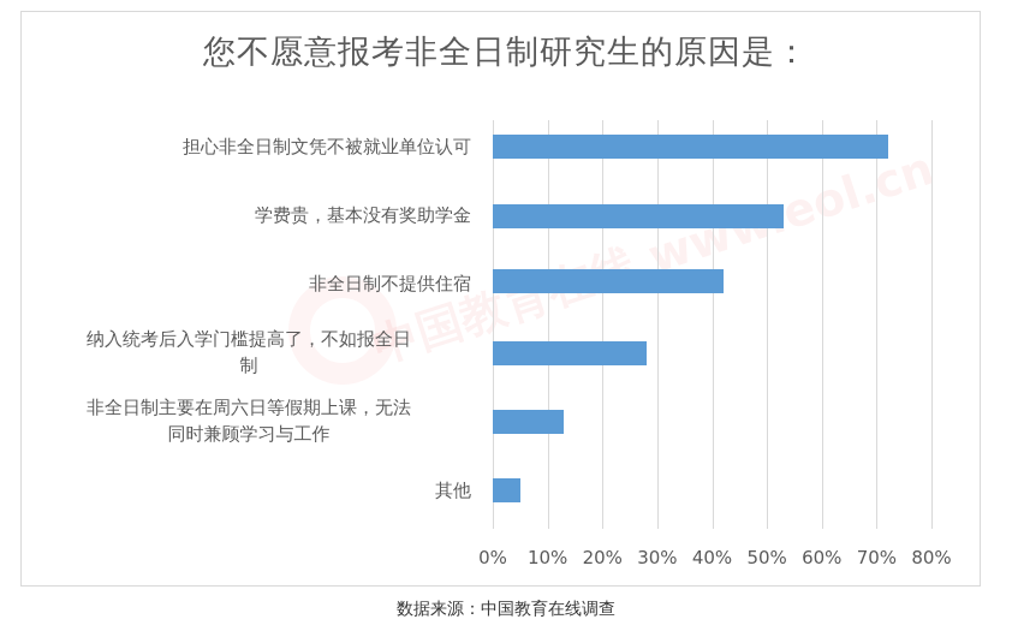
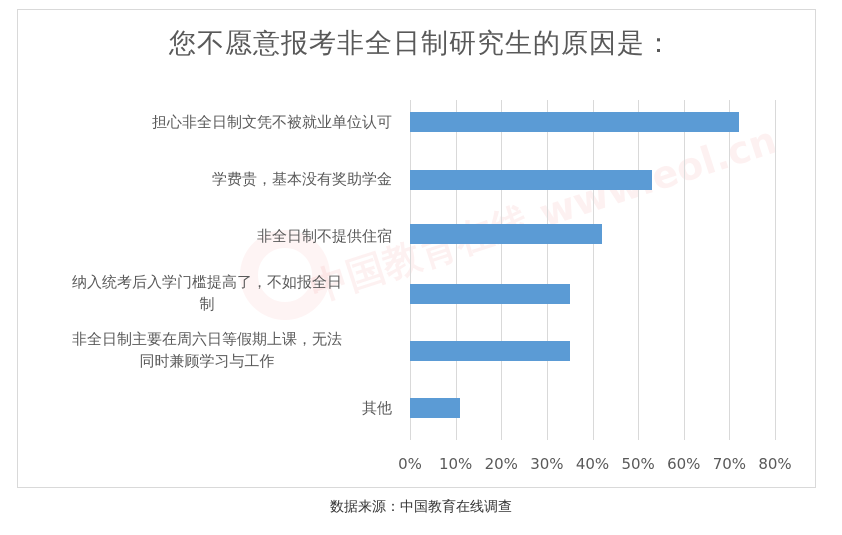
纳入统考后入学门槛提高了，不如报全日制: 28% -> 35%
非全日制主要在周六日等假期上课，无法同时兼顾学习与工作: 13% -> 35%
其他: 5% -> 11%
